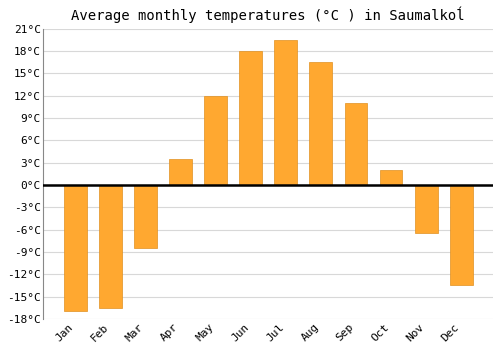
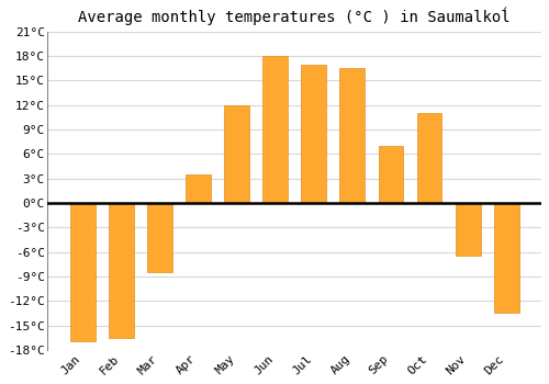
Jul: 19.5°C -> 17.0°C
Sep: 11.0°C -> 7.0°C
Oct: 2.0°C -> 11.0°C
